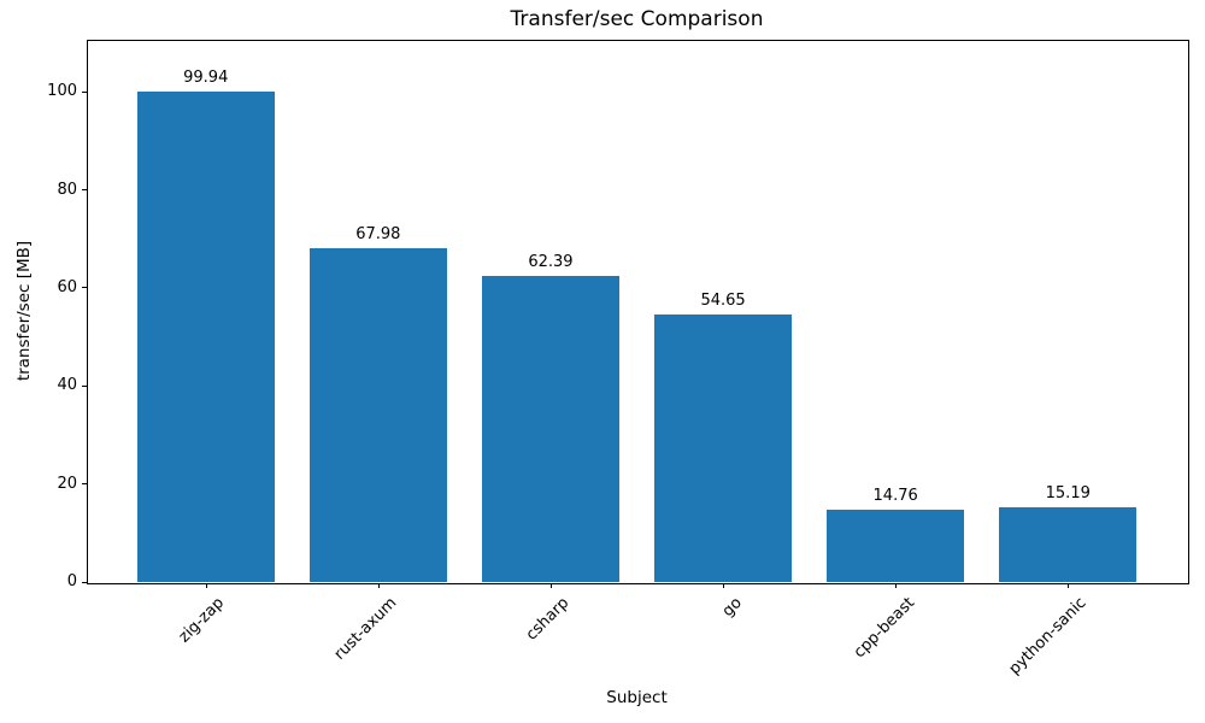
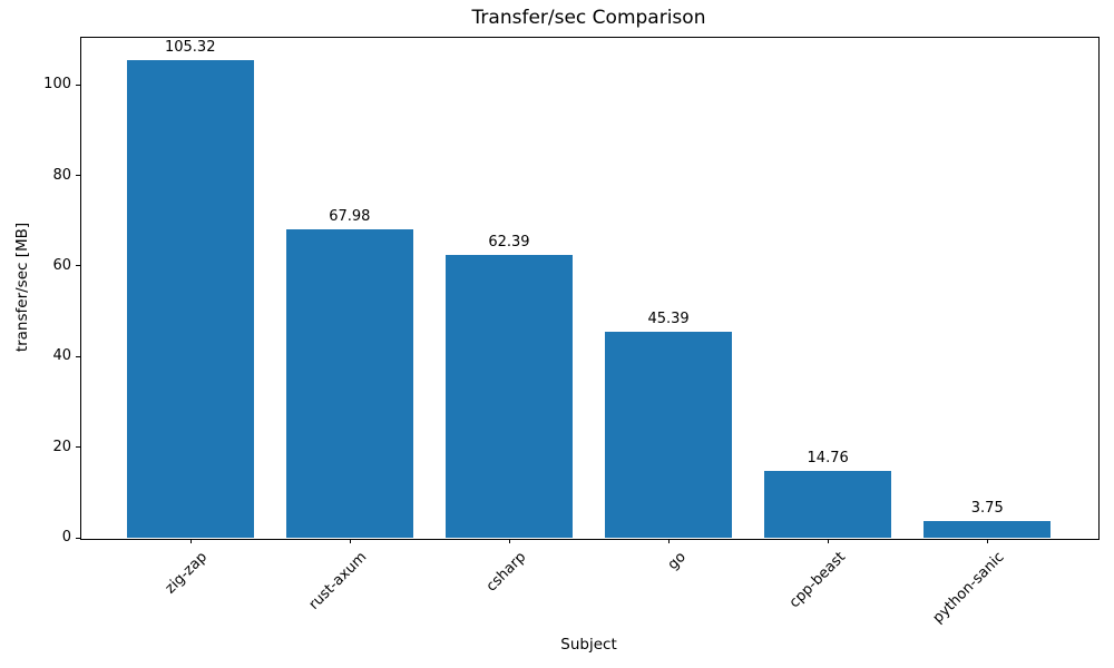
zig-zap: 99.94 -> 105.32
go: 54.65 -> 45.39
python-sanic: 15.19 -> 3.75
